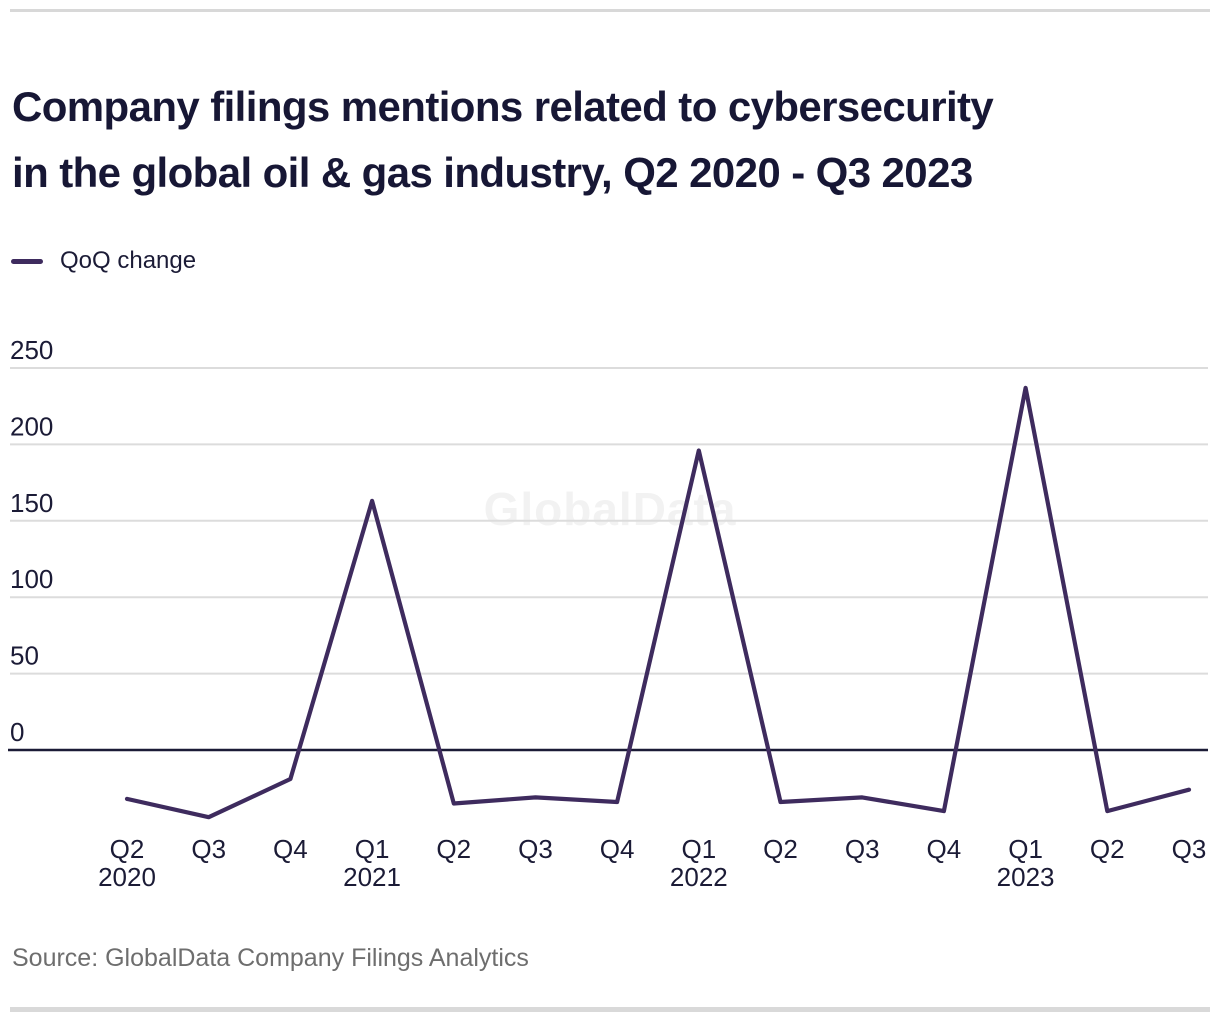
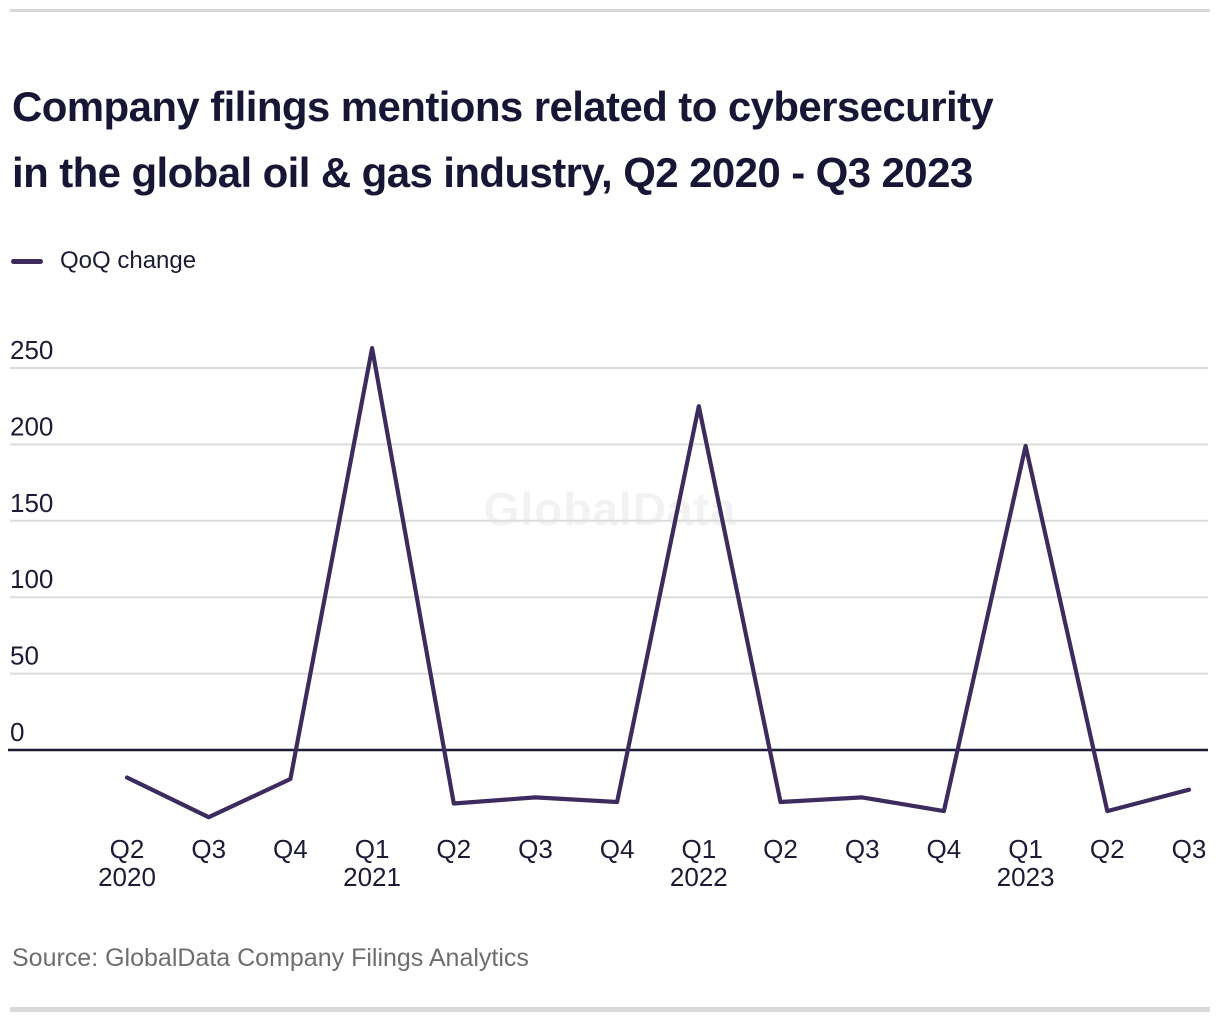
Q2 2020: -32 -> -18
Q1 2021: 163 -> 263
Q1 2022: 196 -> 225
Q1 2023: 237 -> 199
